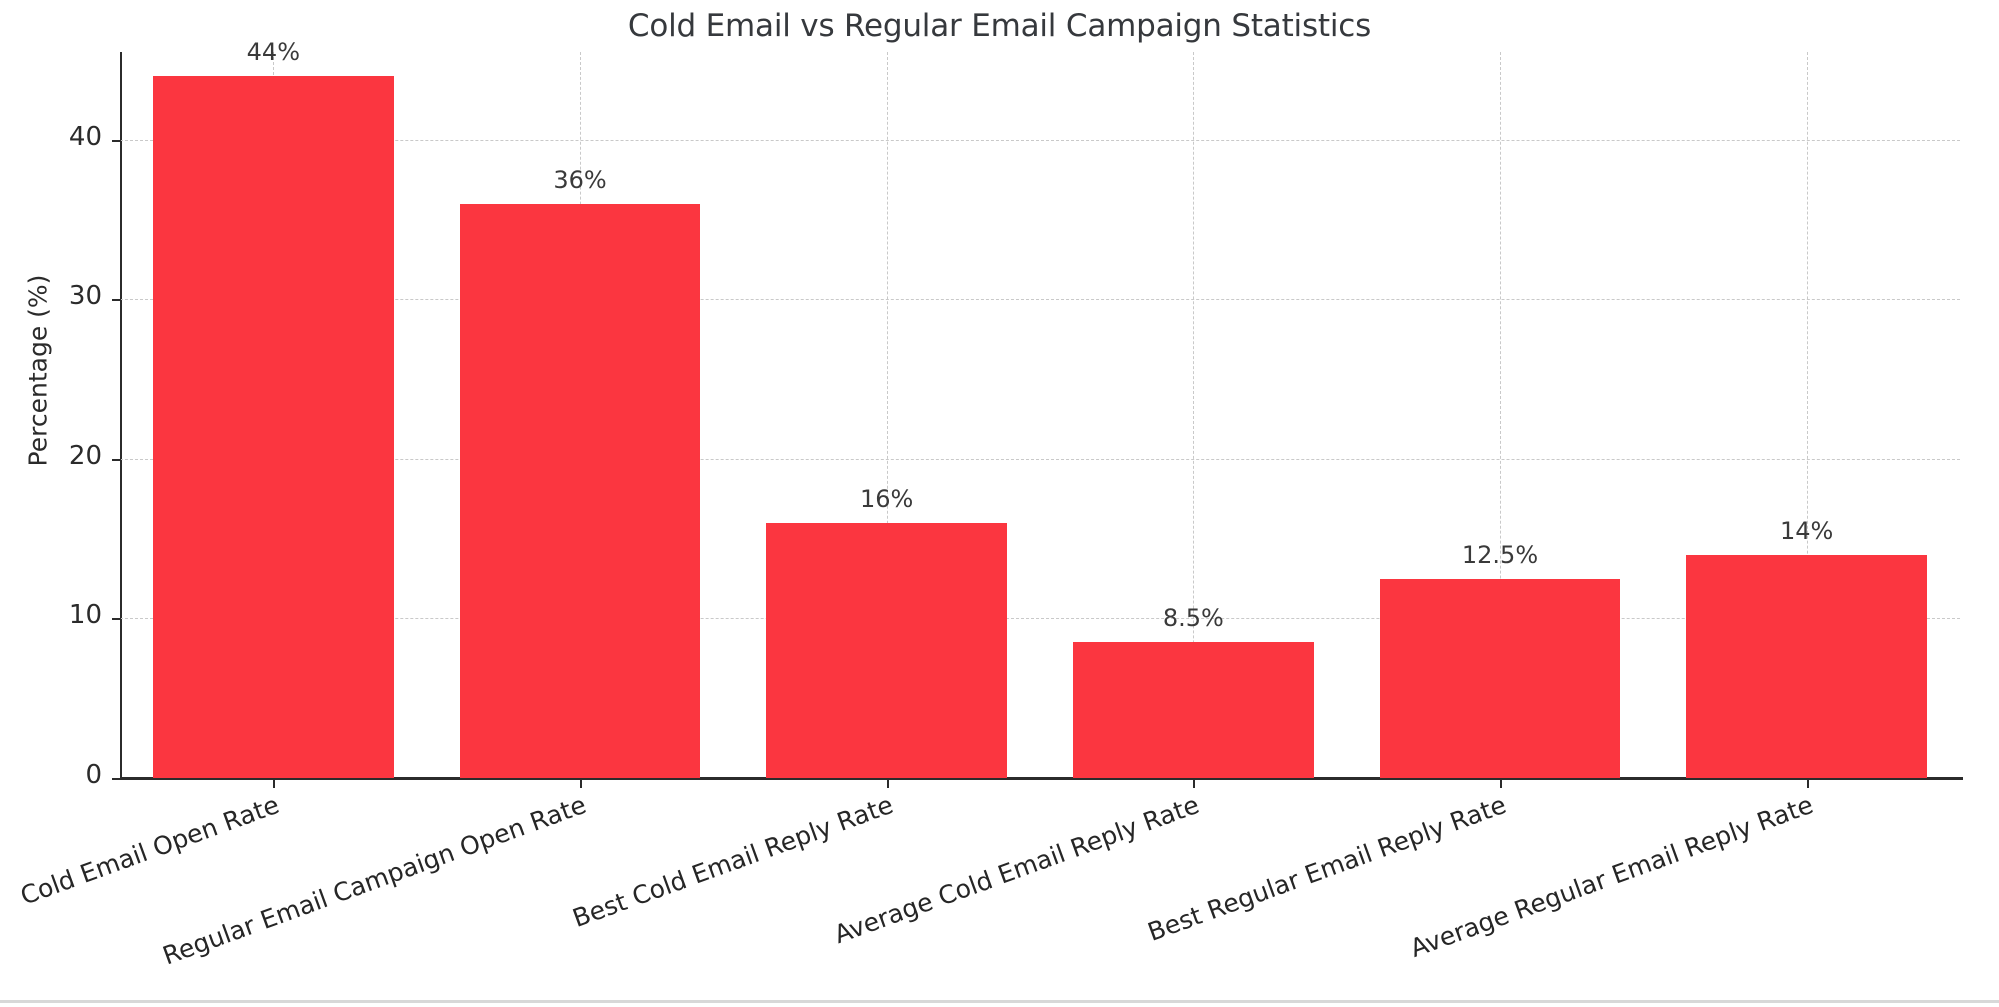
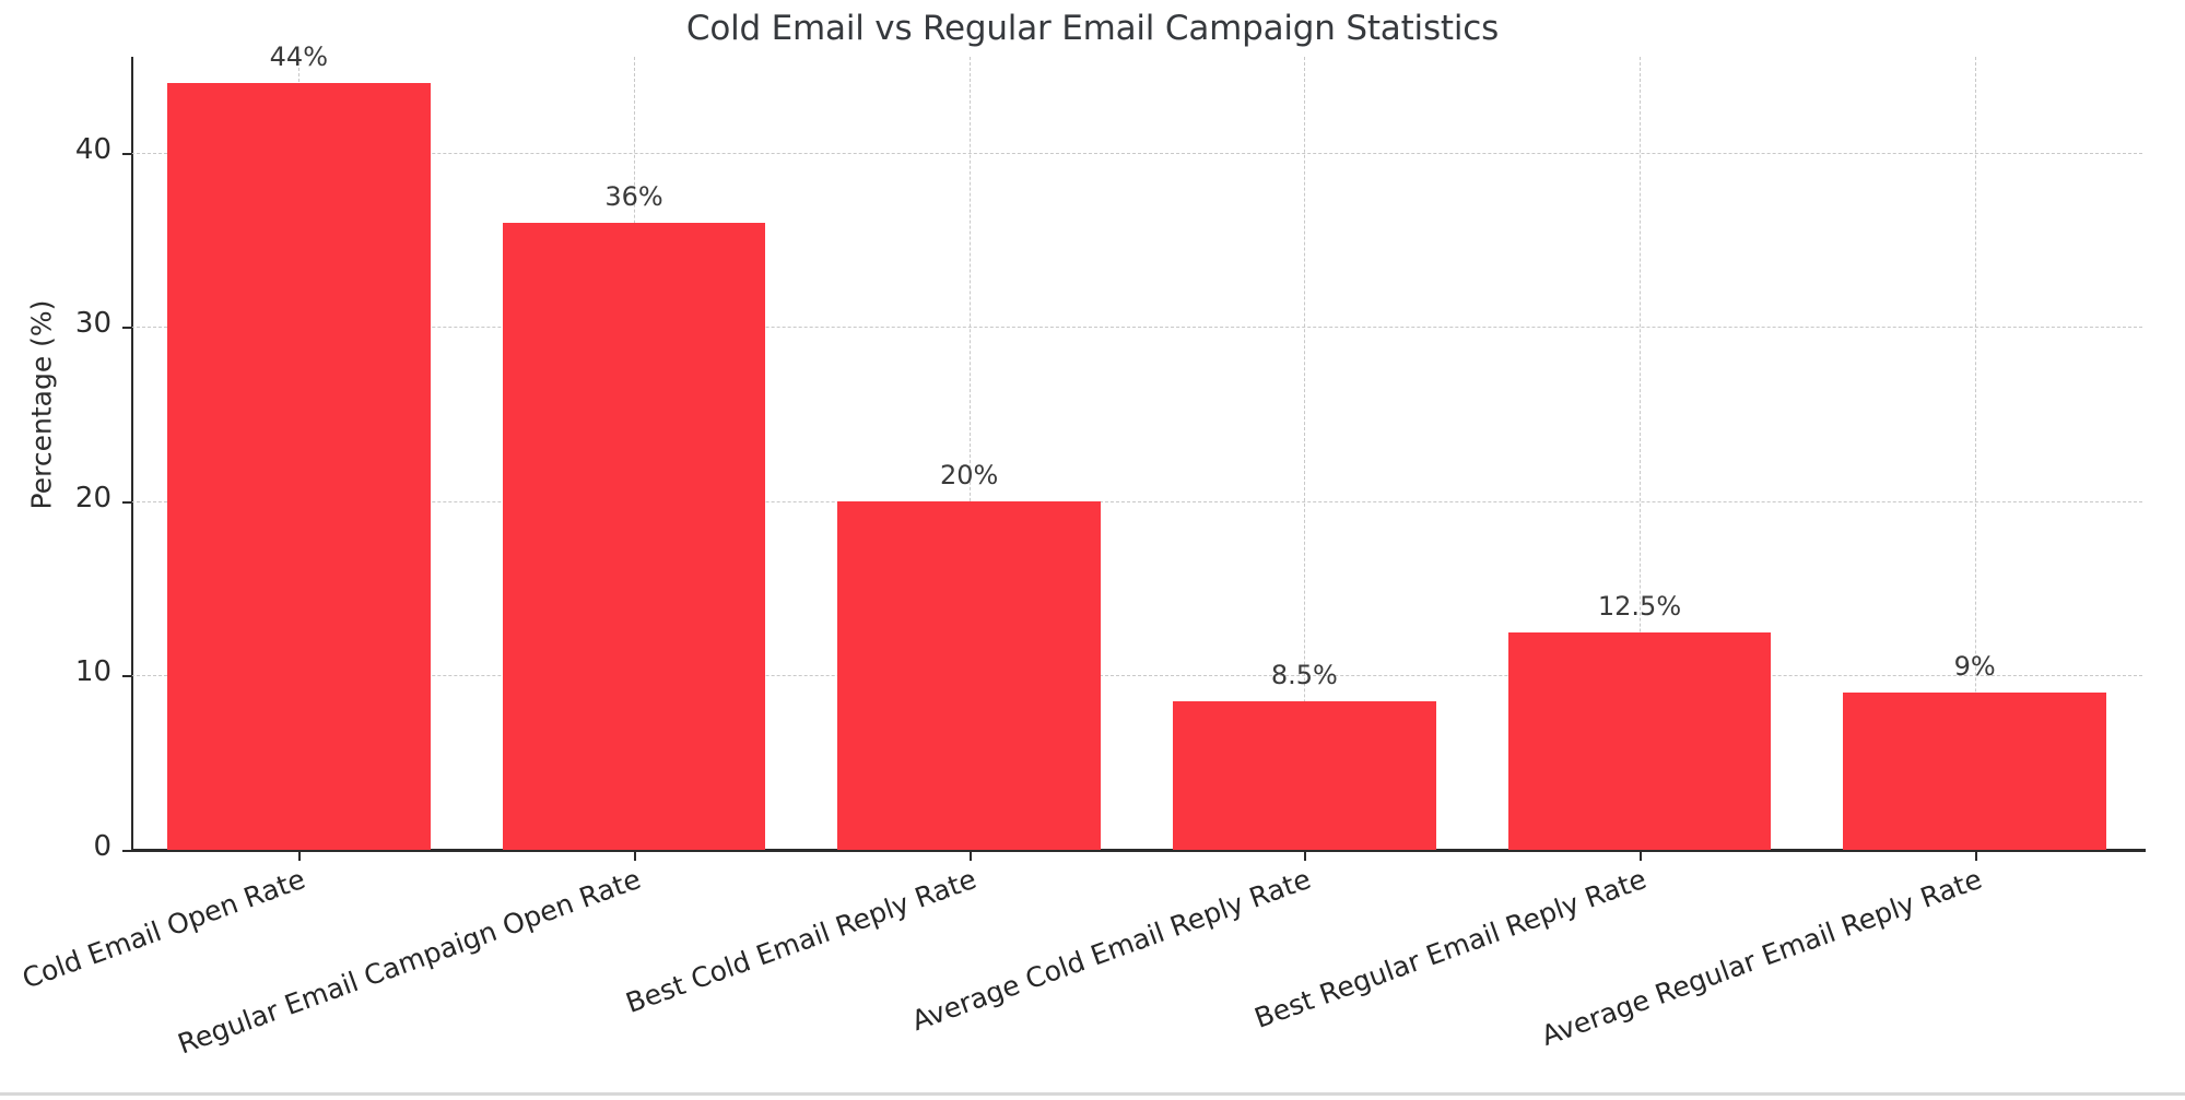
Best Cold Email Reply Rate: 16% -> 20%
Average Regular Email Reply Rate: 14% -> 9%
